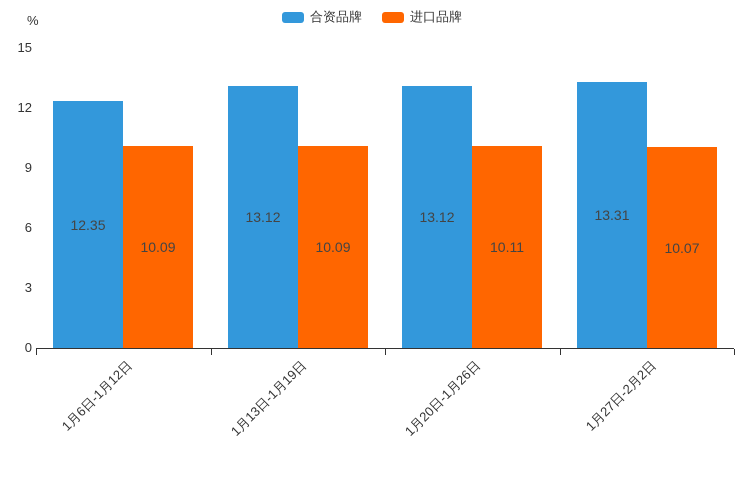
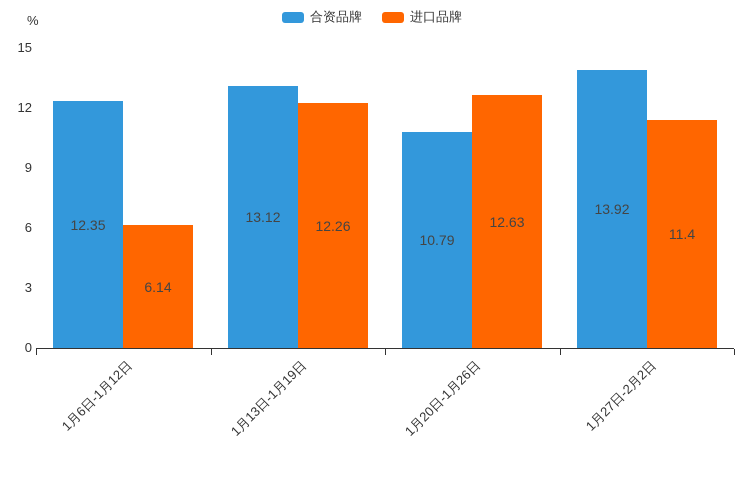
进口品牌/1月6日-1月12日: 10.09 -> 6.14
进口品牌/1月13日-1月19日: 10.09 -> 12.26
合资品牌/1月20日-1月26日: 13.12 -> 10.79
进口品牌/1月20日-1月26日: 10.11 -> 12.63
合资品牌/1月27日-2月2日: 13.31 -> 13.92
进口品牌/1月27日-2月2日: 10.07 -> 11.4
